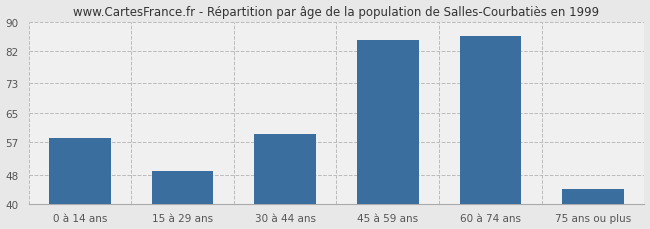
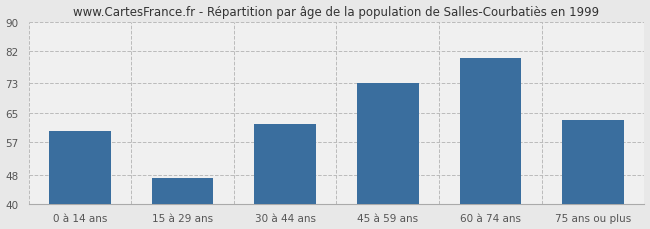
0 à 14 ans: 58 -> 60
15 à 29 ans: 49 -> 47
30 à 44 ans: 59 -> 62
45 à 59 ans: 85 -> 73
60 à 74 ans: 86 -> 80
75 ans ou plus: 44 -> 63
